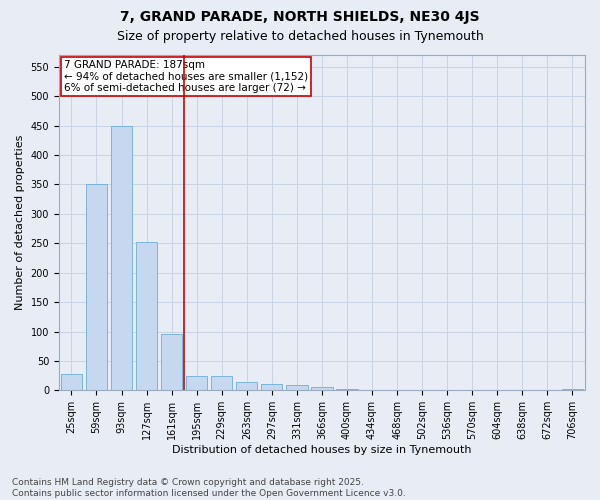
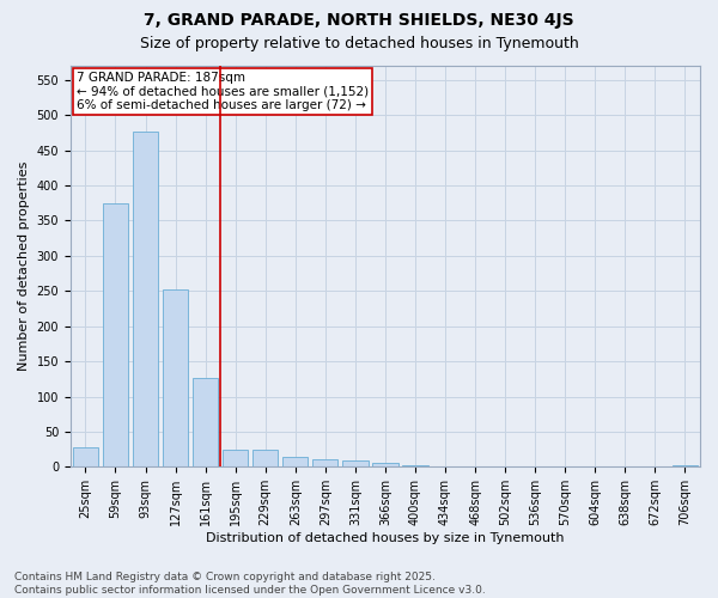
59sqm: 350 -> 374
93sqm: 450 -> 476
161sqm: 95 -> 126
